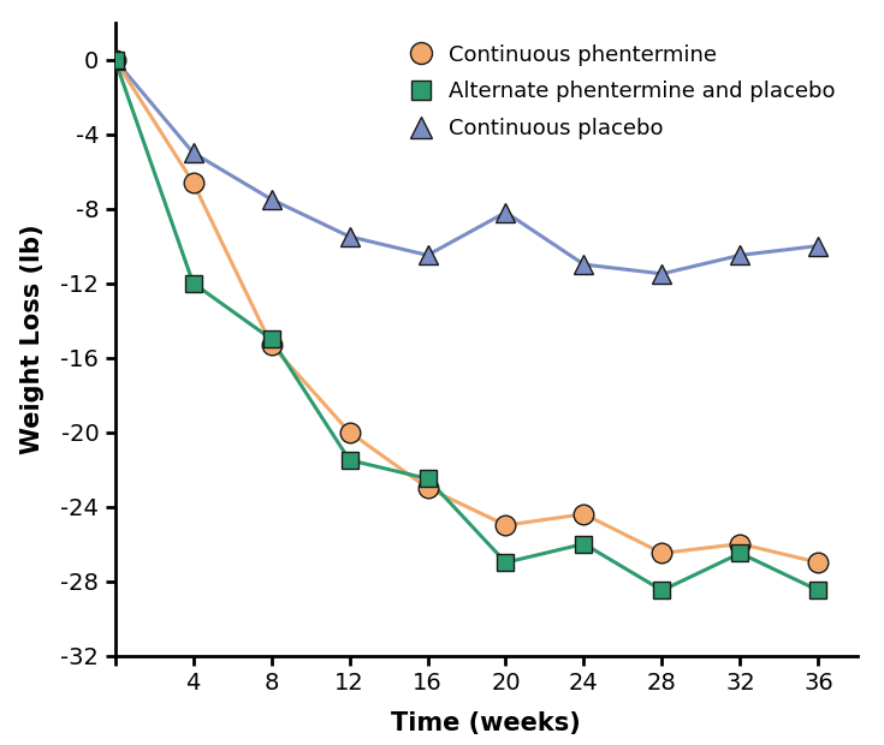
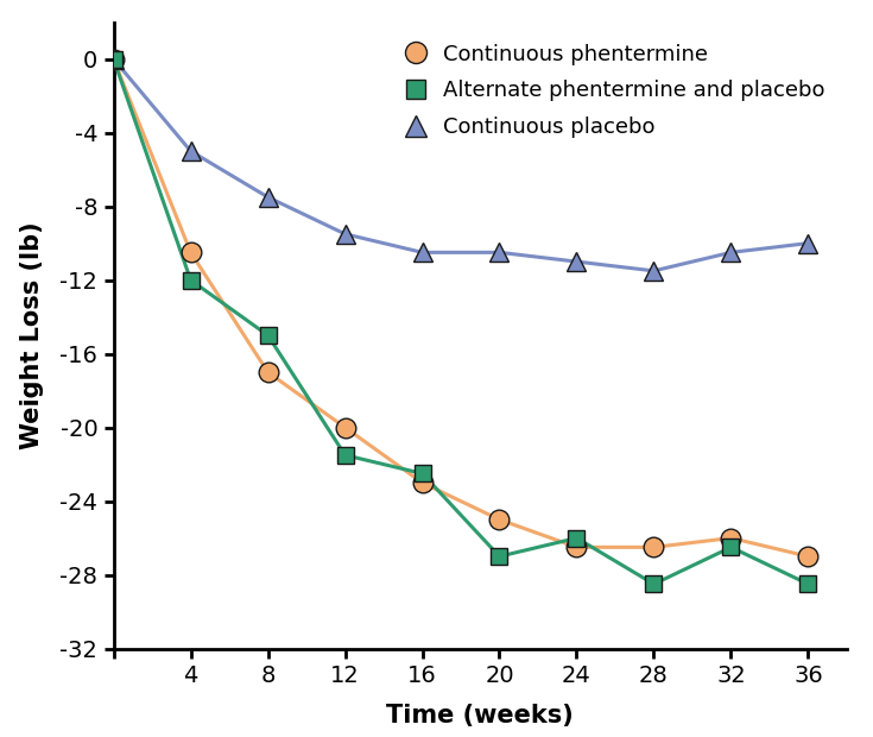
Continuous phentermine/4: -6.6 -> -10.5
Continuous phentermine/8: -15.3 -> -17.0
Continuous placebo/20: -8.2 -> -10.5
Continuous phentermine/24: -24.4 -> -26.5
